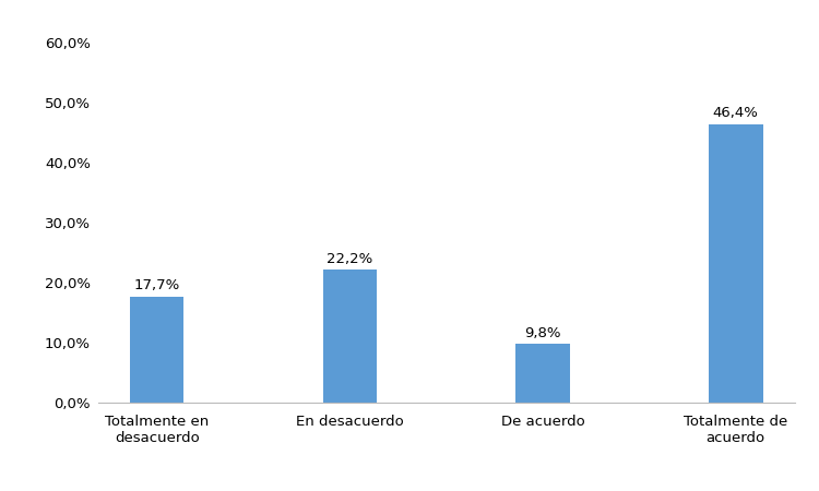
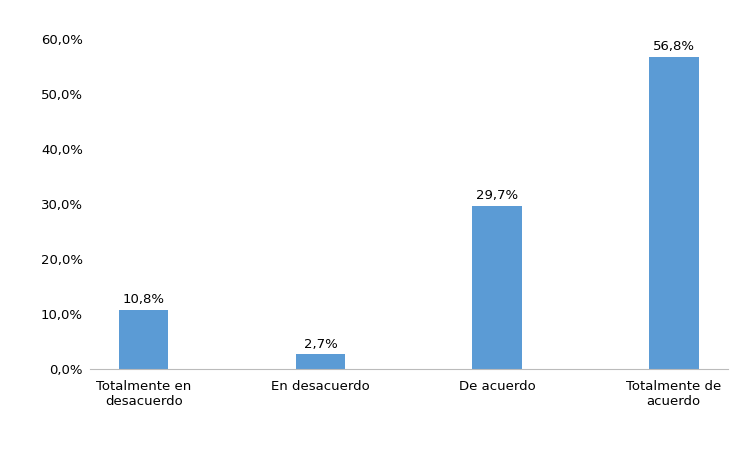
Totalmente en desacuerdo: 17,7% -> 10,8%
En desacuerdo: 22,2% -> 2,7%
De acuerdo: 9,8% -> 29,7%
Totalmente de acuerdo: 46,4% -> 56,8%
